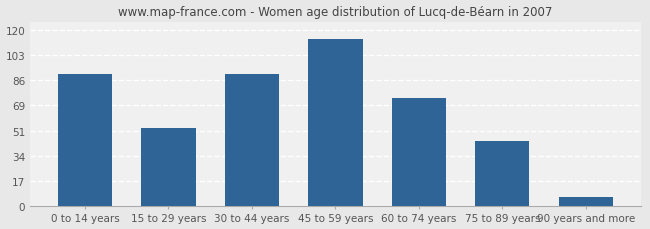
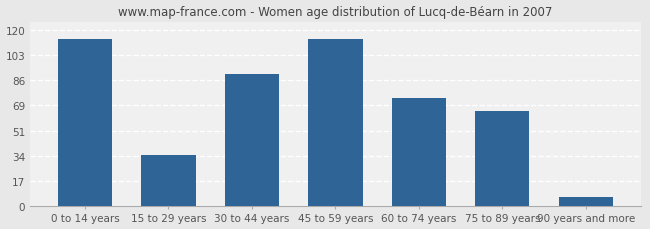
0 to 14 years: 90 -> 114
15 to 29 years: 53 -> 35
75 to 89 years: 44 -> 65
